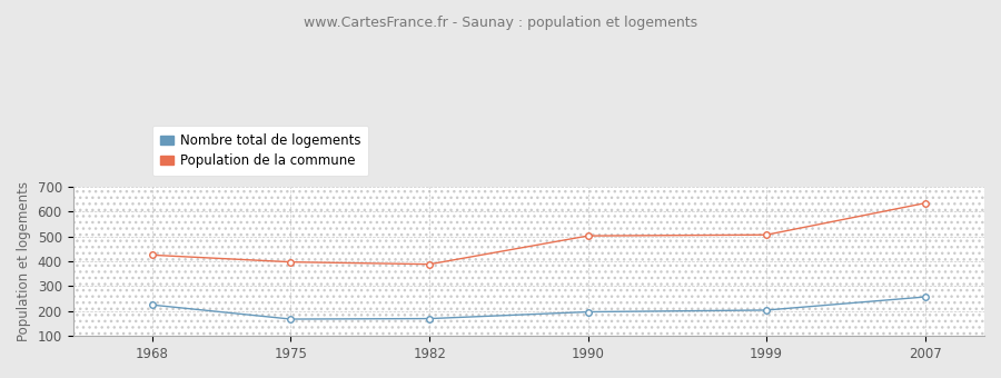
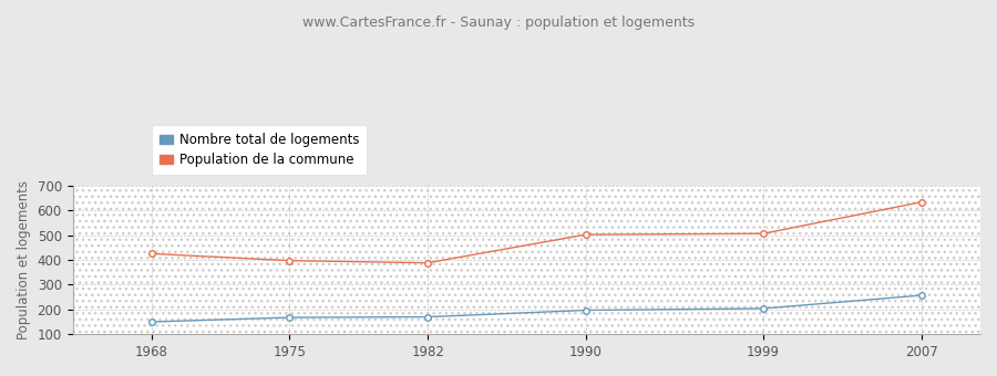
Nombre total de logements/1968: 225 -> 150
